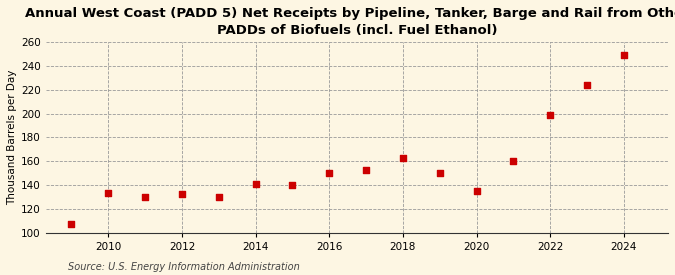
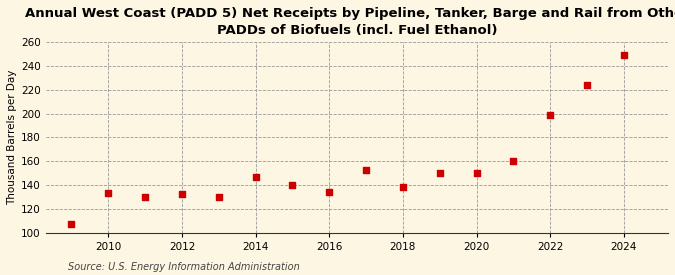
2014: 141 -> 147
2016: 150 -> 134
2018: 163 -> 138
2020: 135 -> 150
